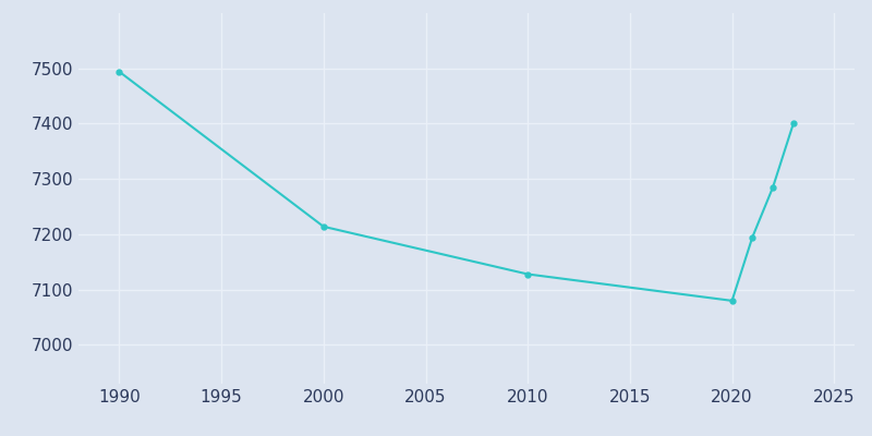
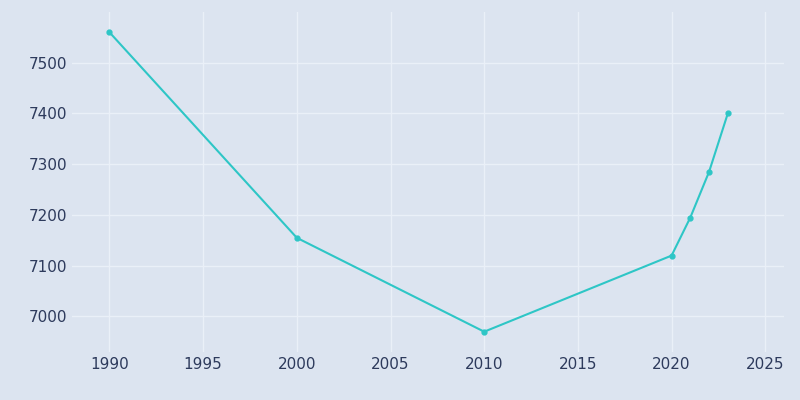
1990: 7494 -> 7560
2000: 7214 -> 7155
2010: 7128 -> 6970
2020: 7080 -> 7120
